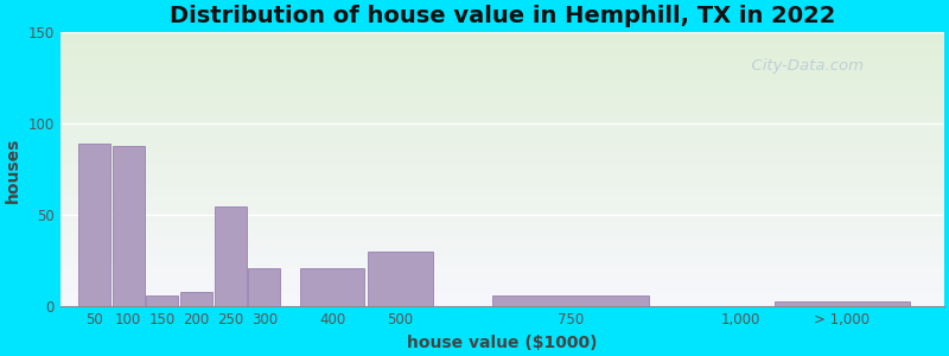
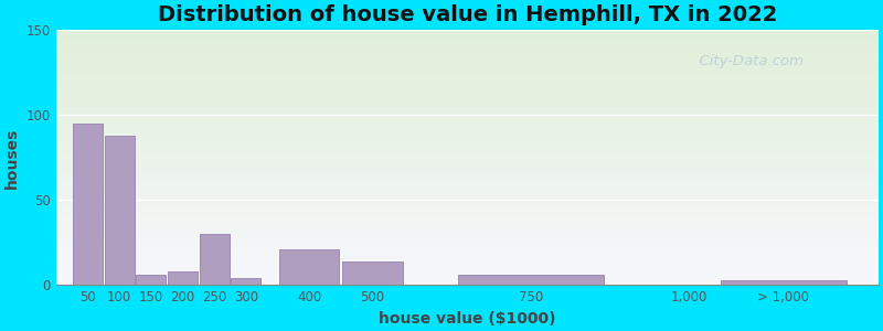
50: 89 -> 95
250: 55 -> 30
300: 21 -> 4
500: 30 -> 14
